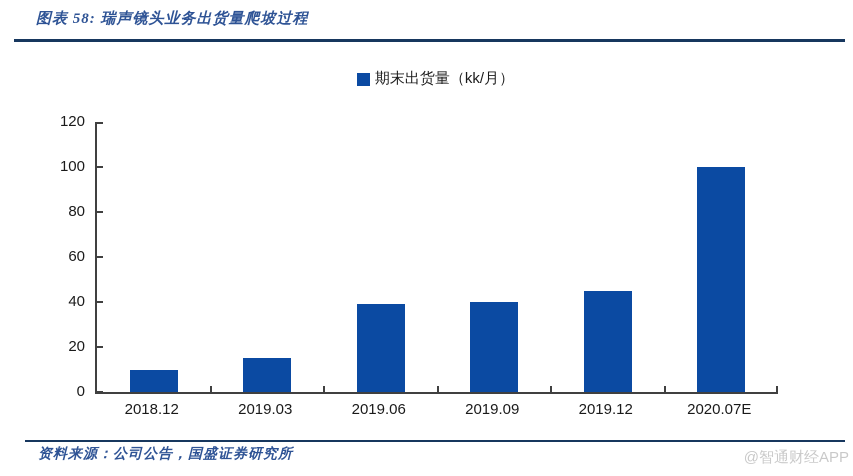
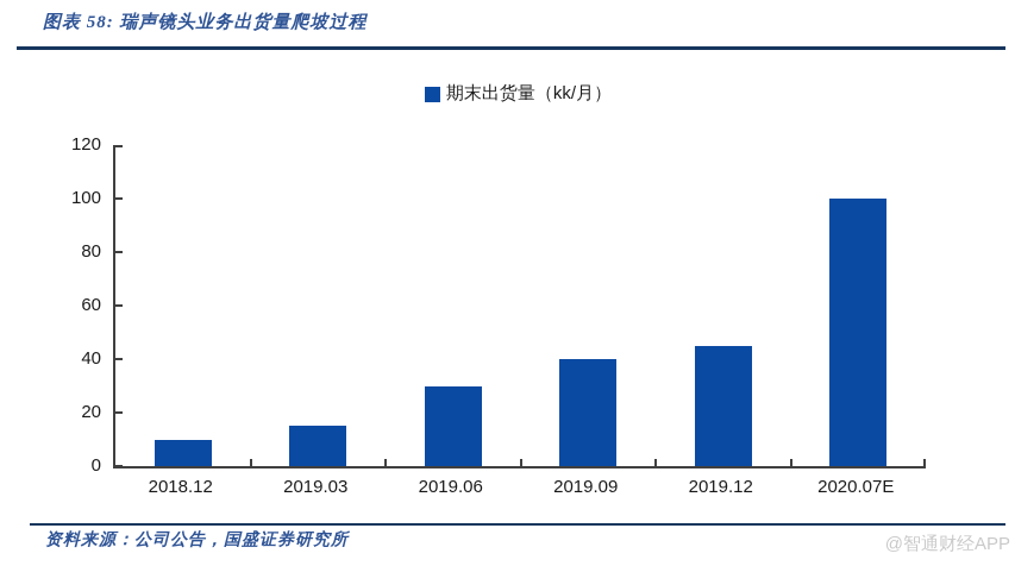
2019.06: 39 -> 30
